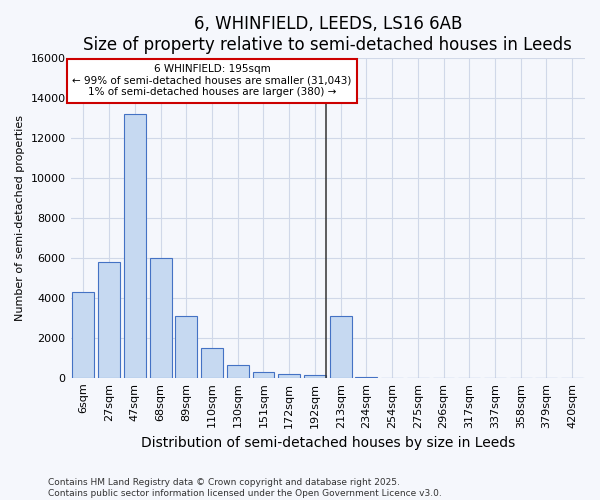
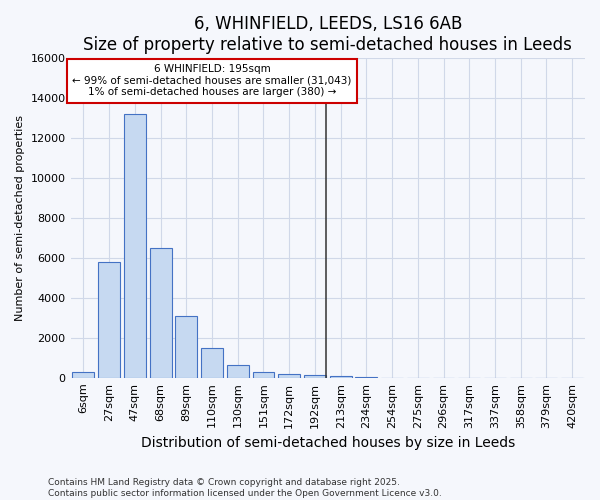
6sqm: 4300 -> 300
68sqm: 6000 -> 6500
213sqm: 3100 -> 100
